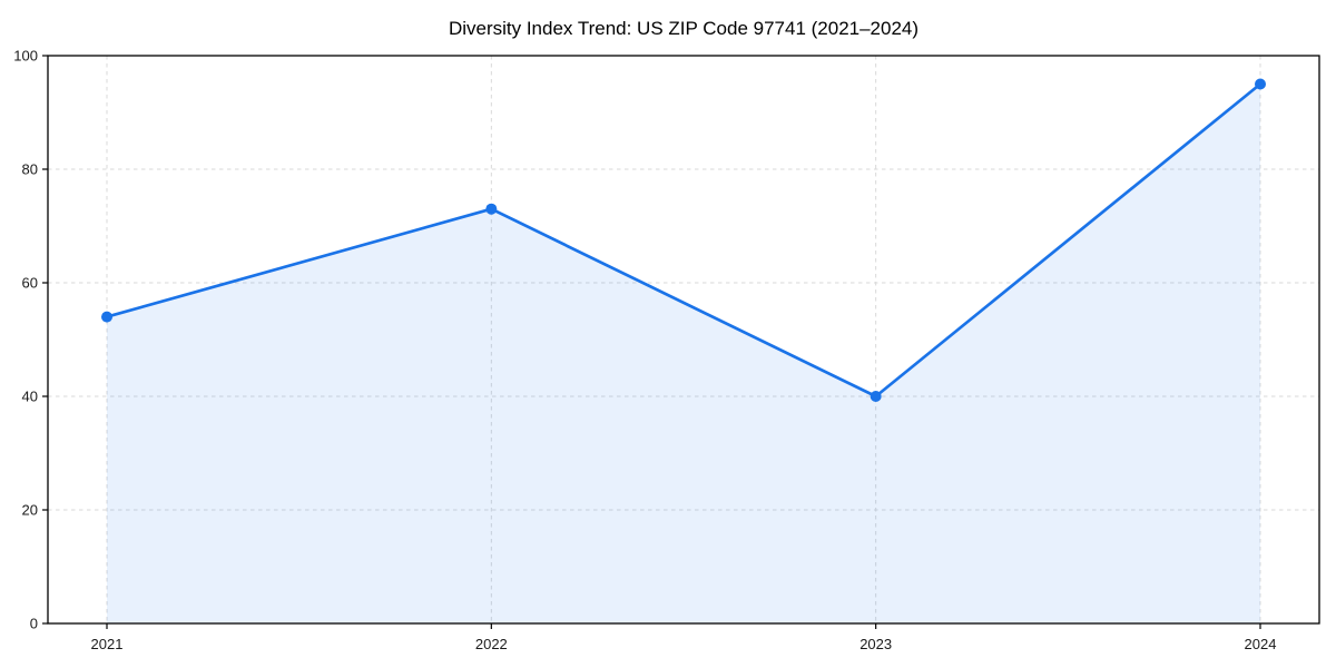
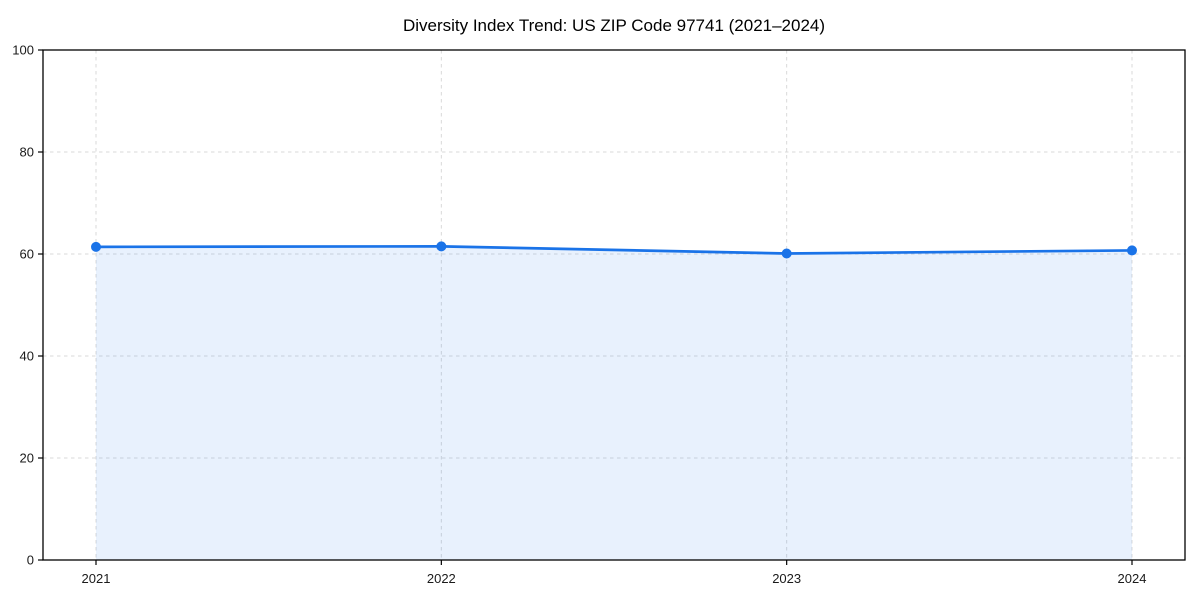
2021: 54 -> 61
2022: 73 -> 62
2023: 40 -> 60
2024: 95 -> 61
